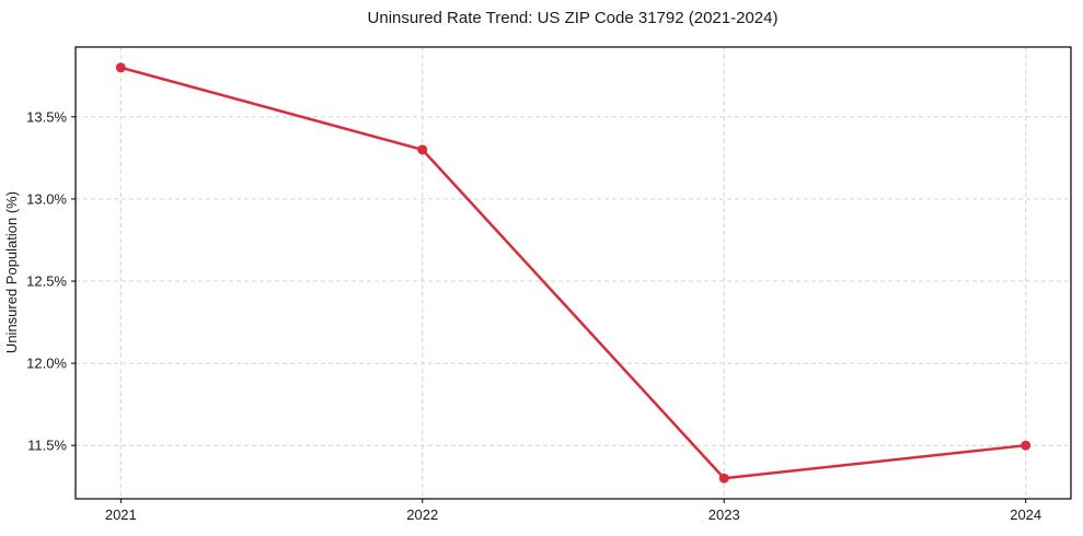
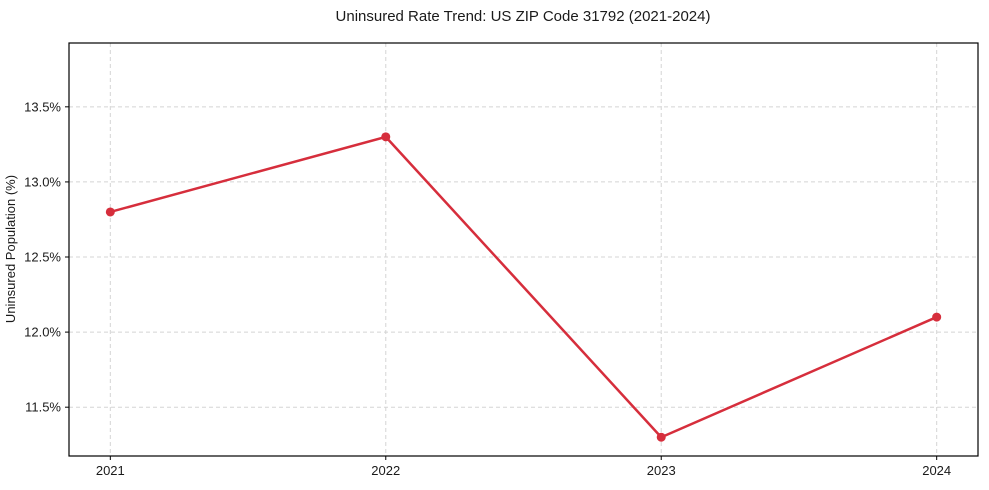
2021: 13.8% -> 12.8%
2024: 11.5% -> 12.1%
